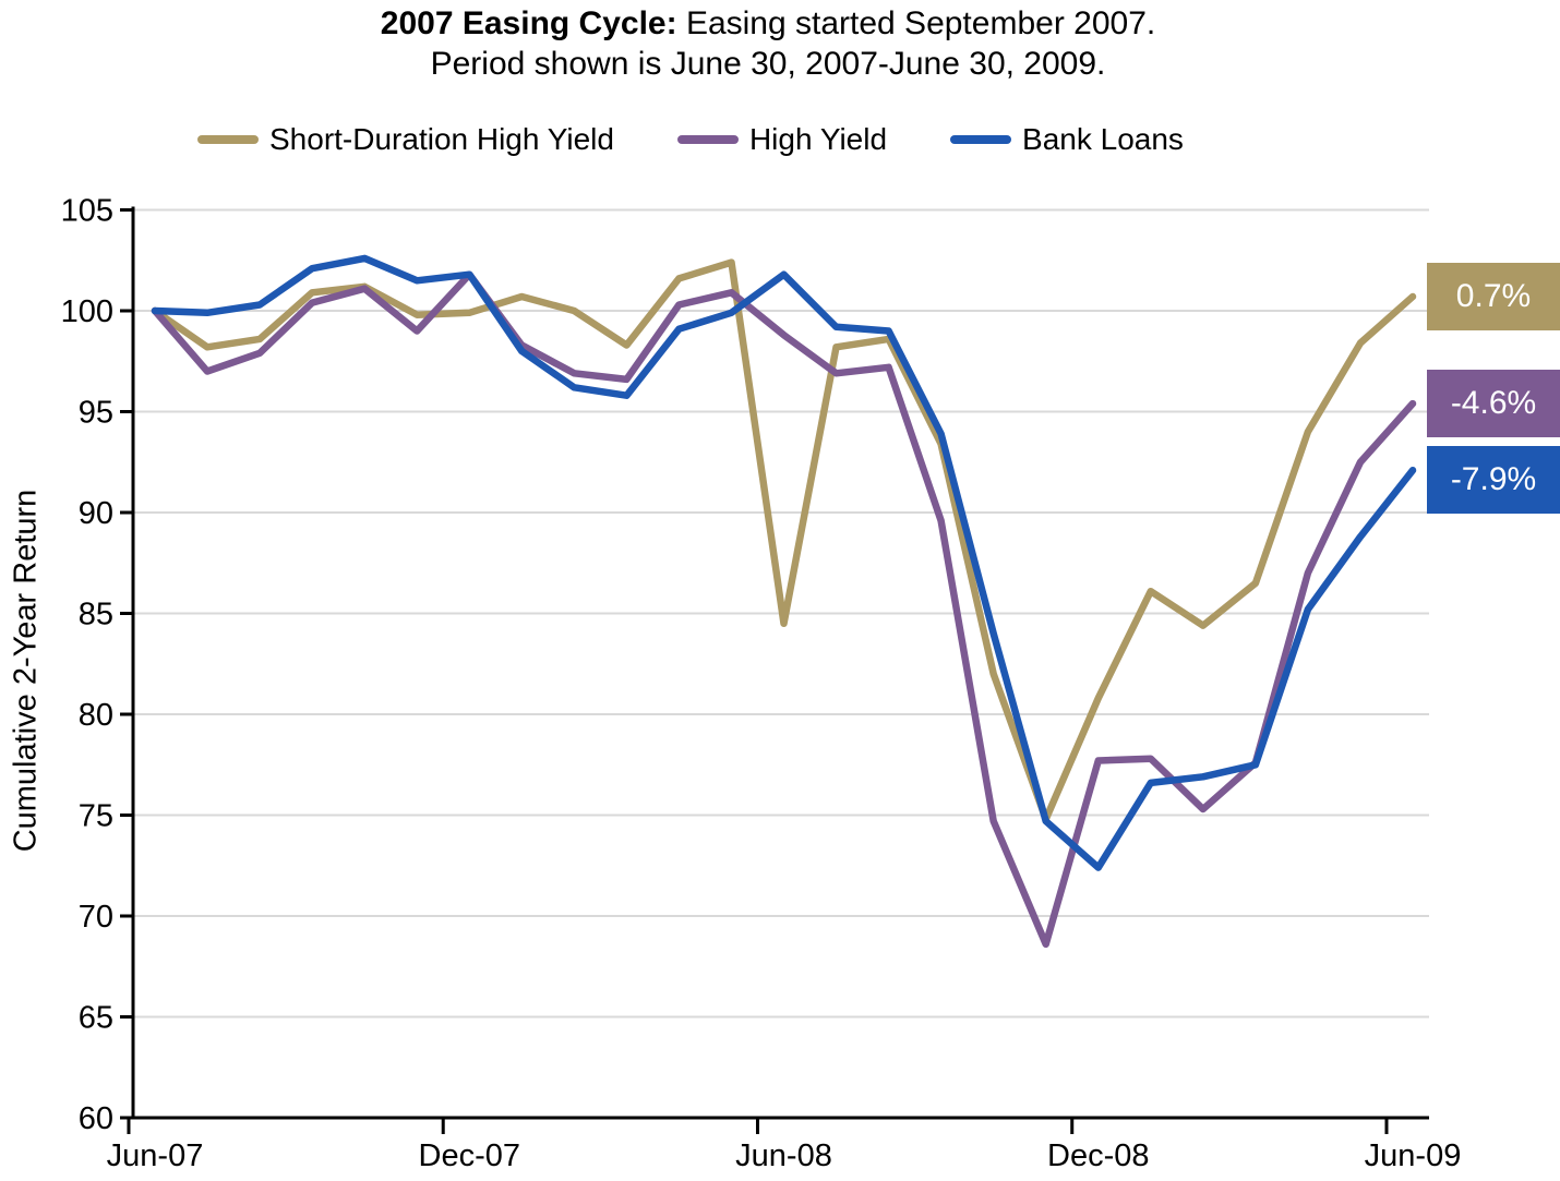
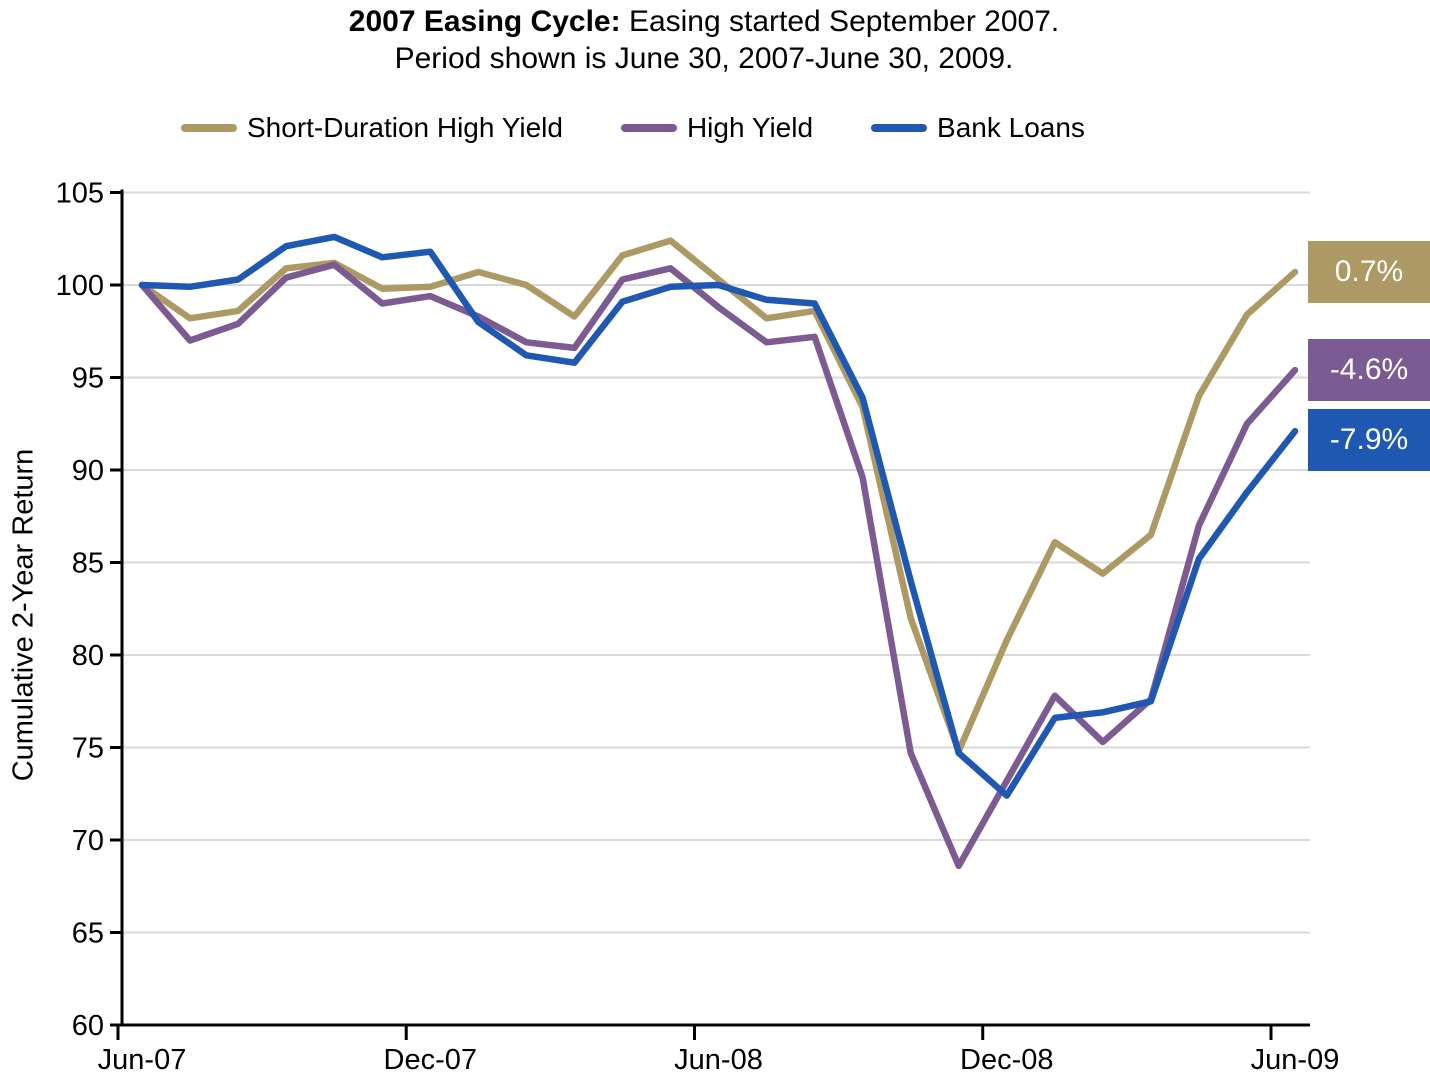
High Yield/Dec-07: 101.8 -> 99.4
Short-Duration High Yield/Jun-08: 84.5 -> 100.3
Bank Loans/Jun-08: 101.8 -> 100.0
High Yield/Dec-08: 77.7 -> 73.2
